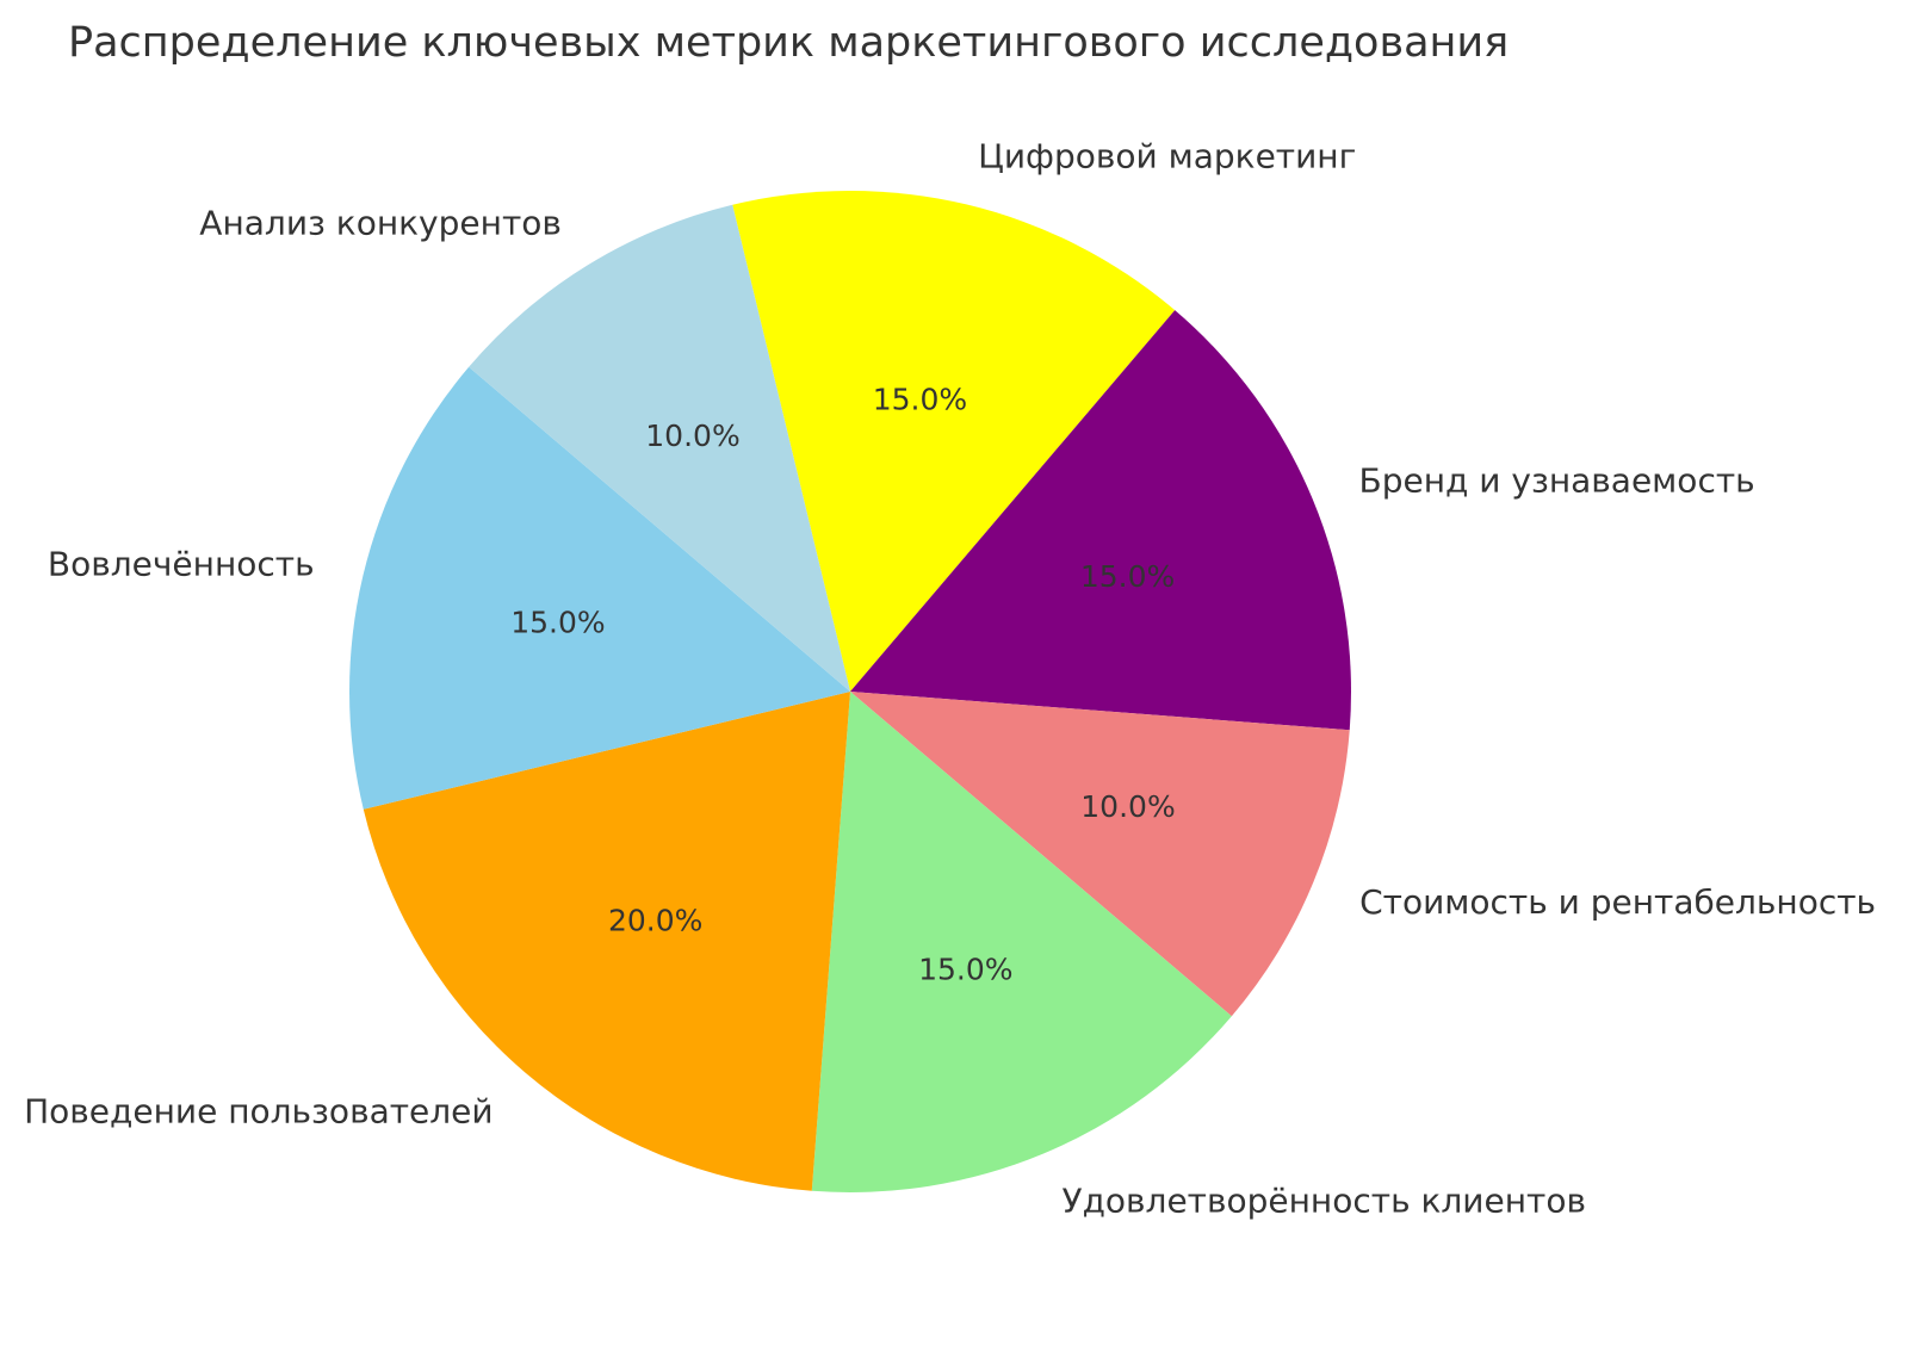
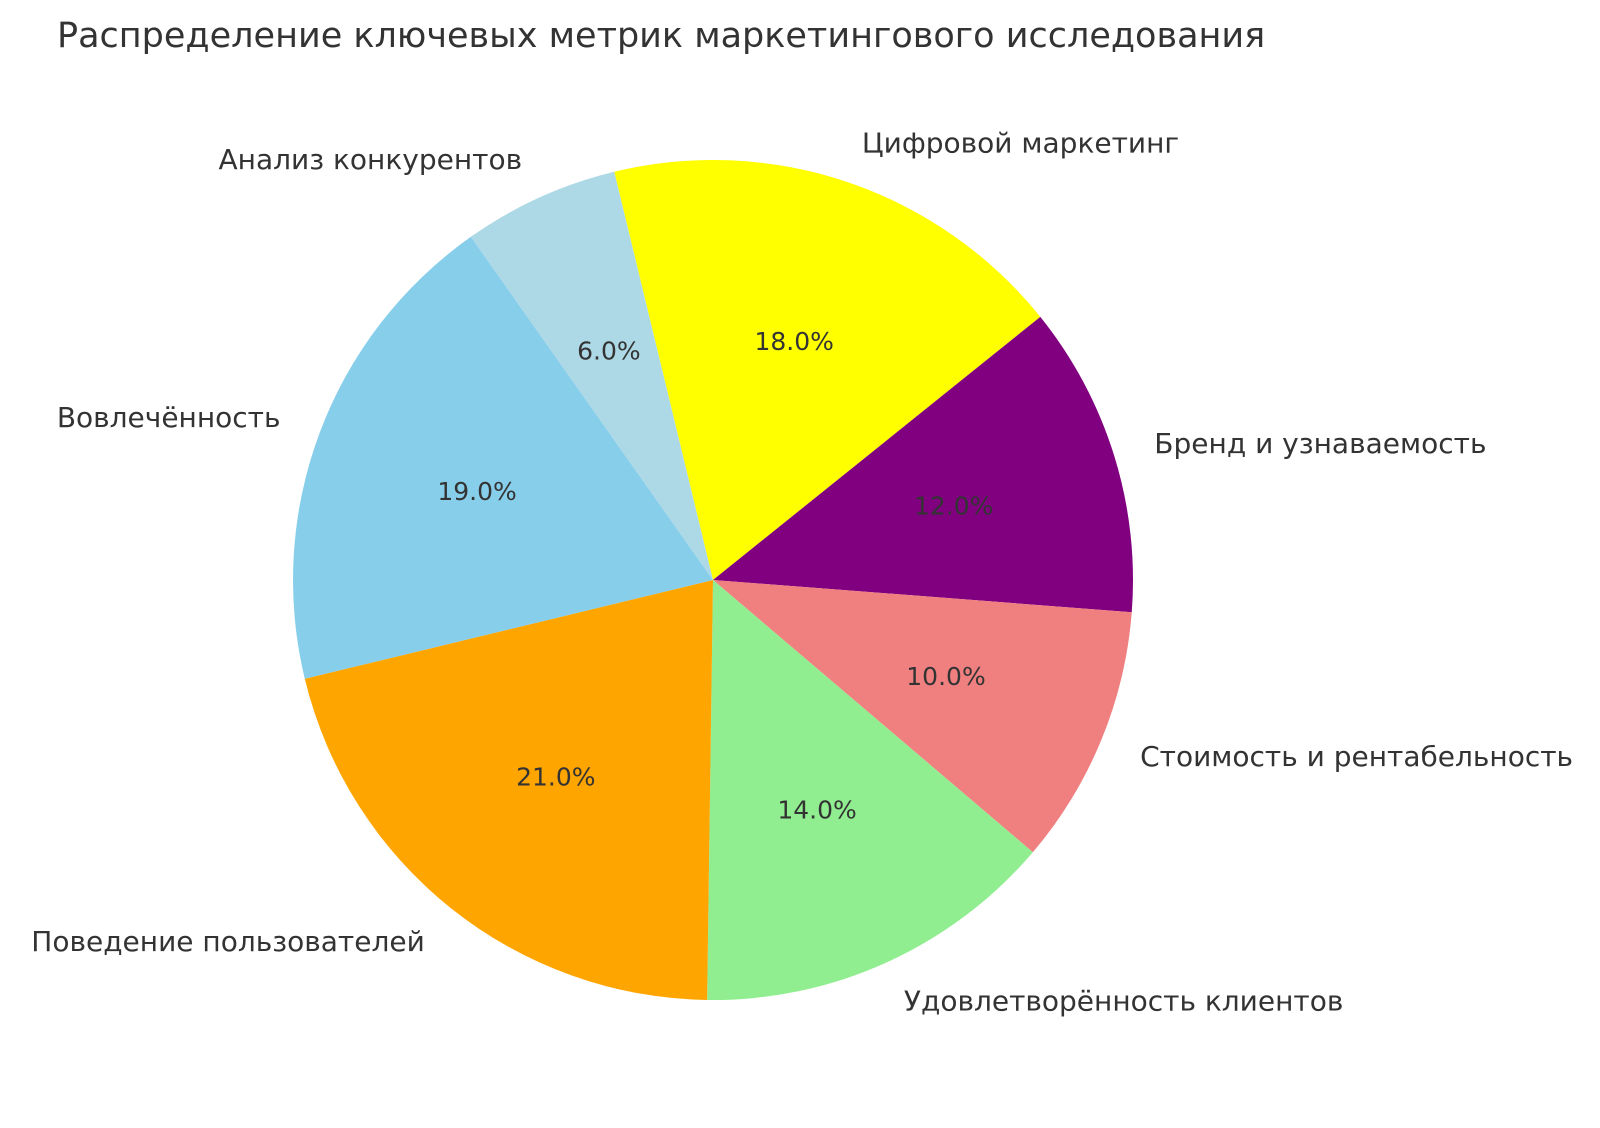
Цифровой маркетинг: 15.0% -> 18.0%
Бренд и узнаваемость: 15.0% -> 12.0%
Удовлетворённость клиентов: 15.0% -> 14.0%
Поведение пользователей: 20.0% -> 21.0%
Вовлечённость: 15.0% -> 19.0%
Анализ конкурентов: 10.0% -> 6.0%
